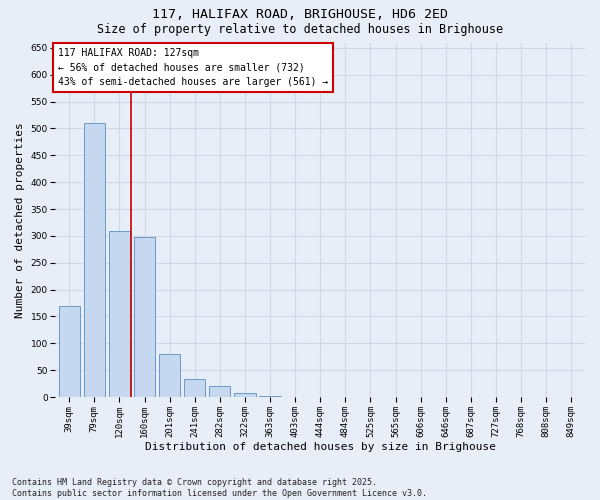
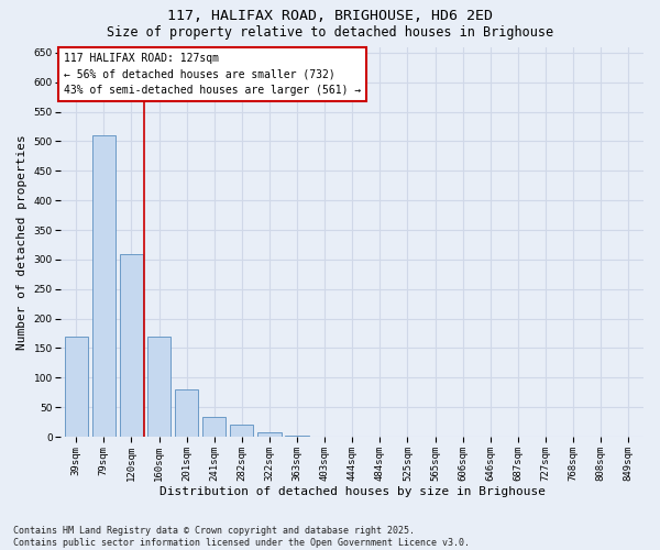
160sqm: 298 -> 170
